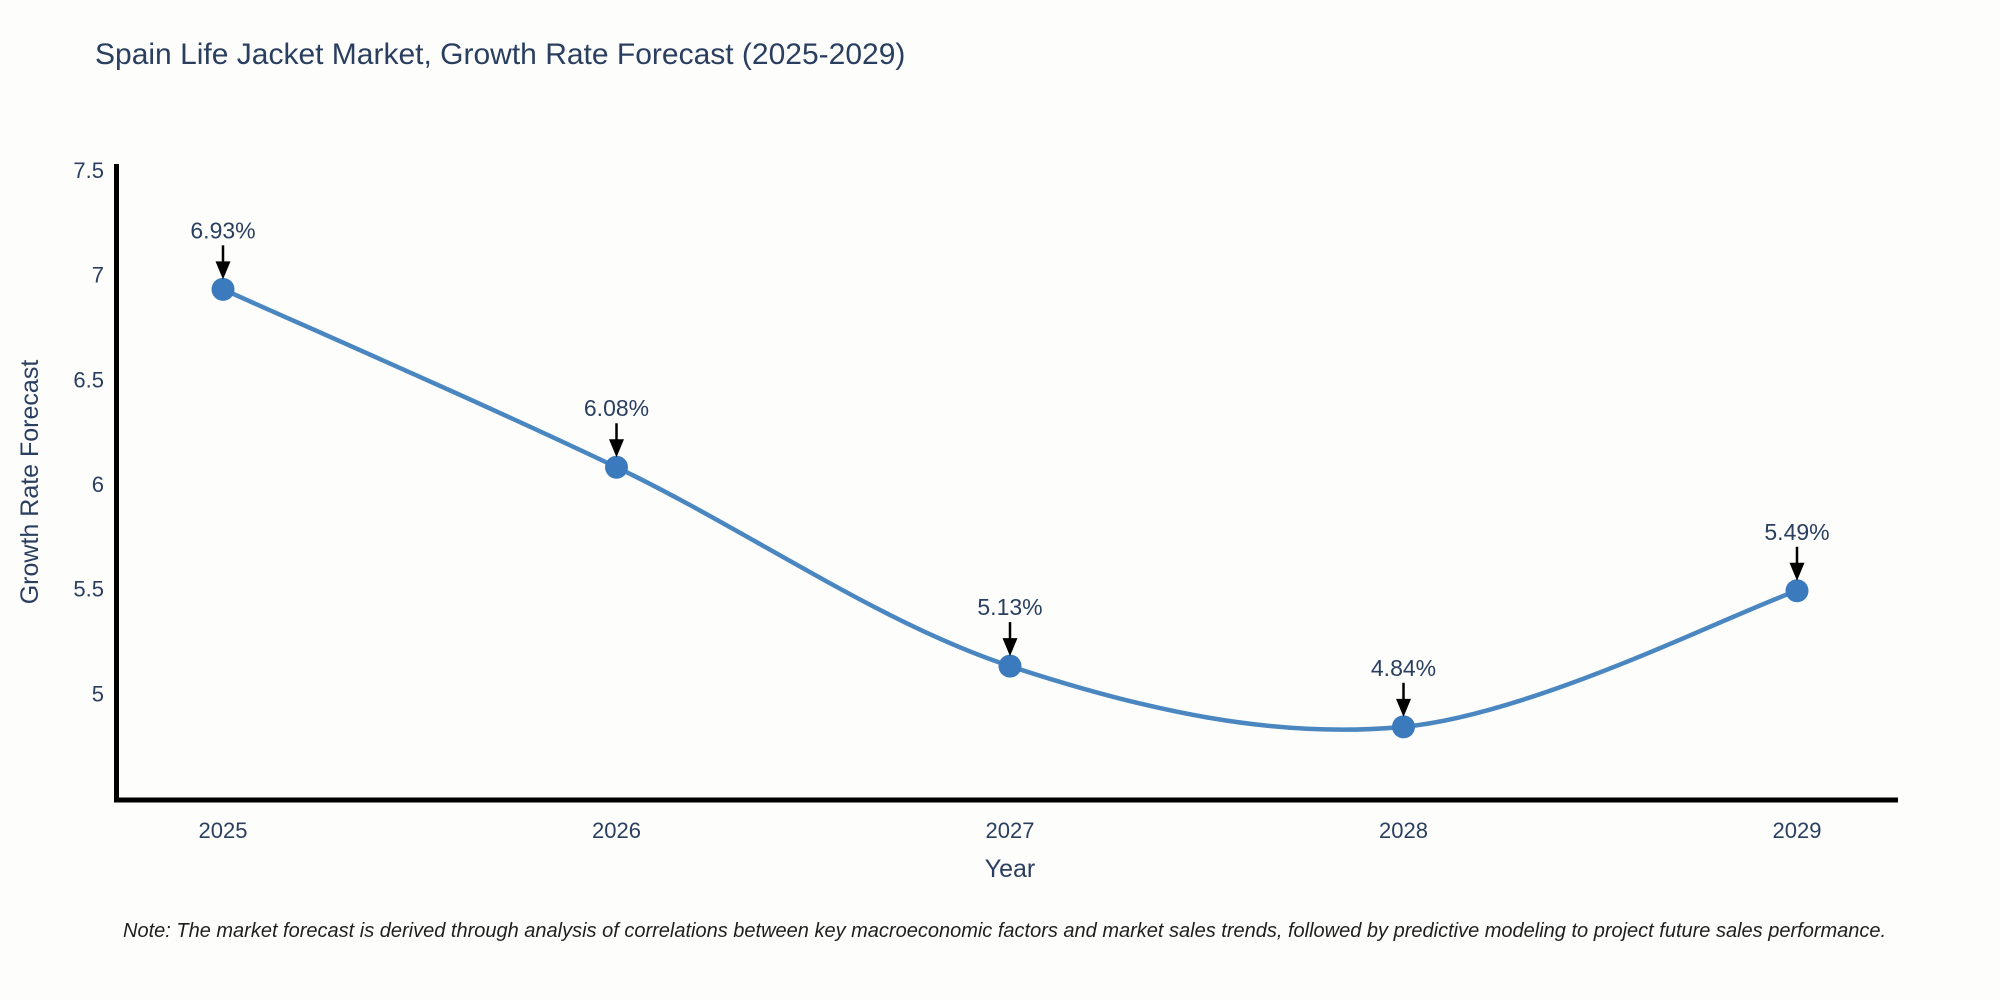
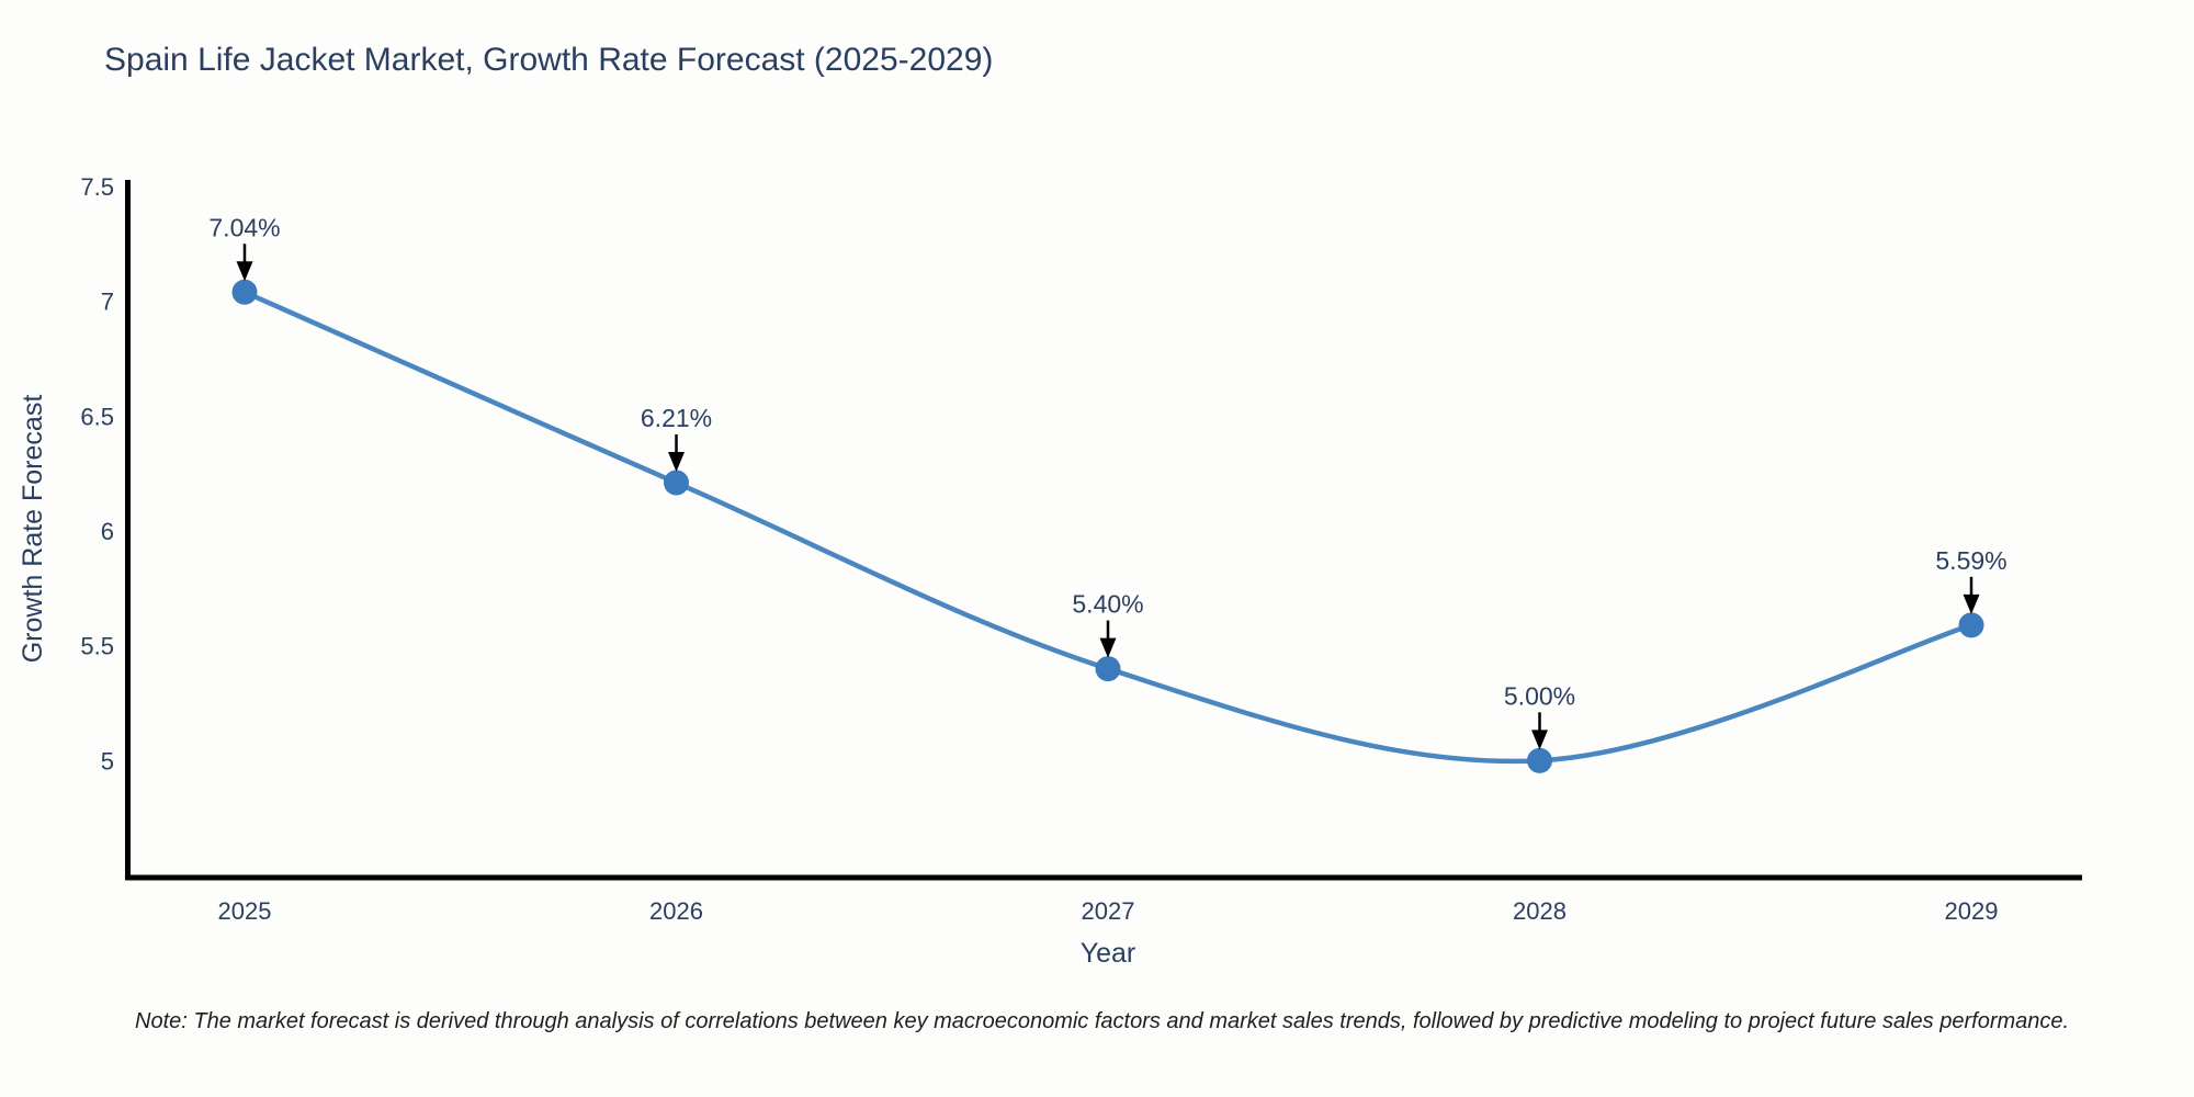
2025: 6.93% -> 7.04%
2026: 6.08% -> 6.21%
2027: 5.13% -> 5.40%
2028: 4.84% -> 5.00%
2029: 5.49% -> 5.59%
